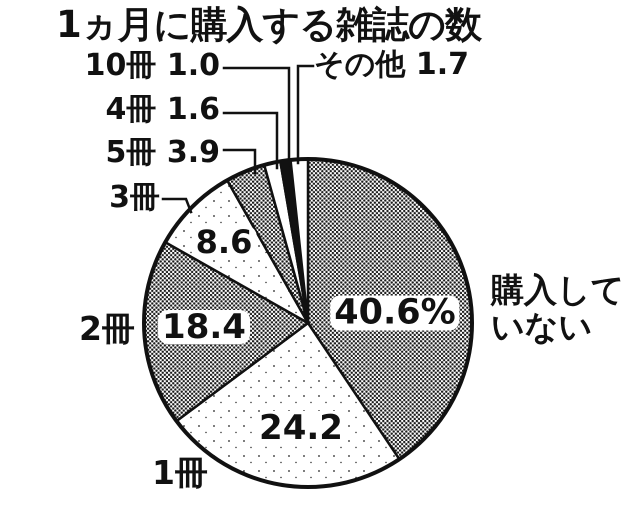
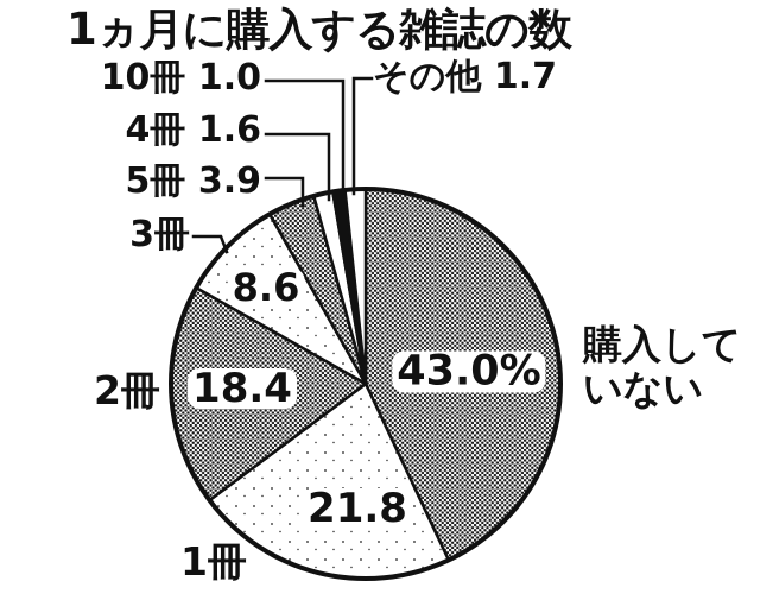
購入していない: 40.6% -> 43.0%
1冊: 24.2 -> 21.8
